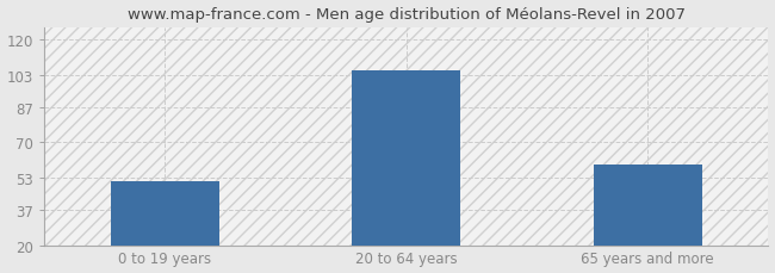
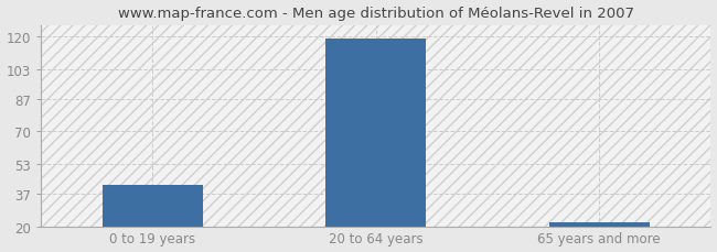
0 to 19 years: 51 -> 42
20 to 64 years: 105 -> 119
65 years and more: 59 -> 22
